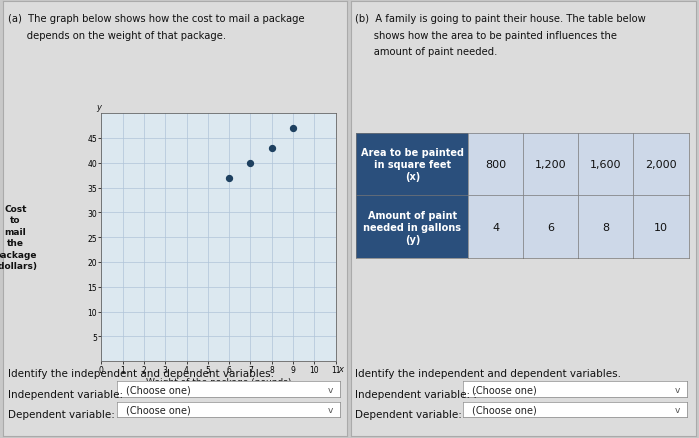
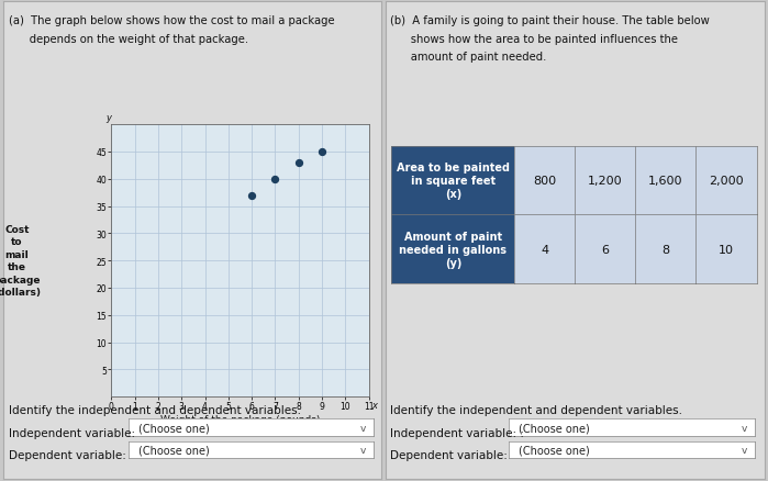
9: 47 -> 45
